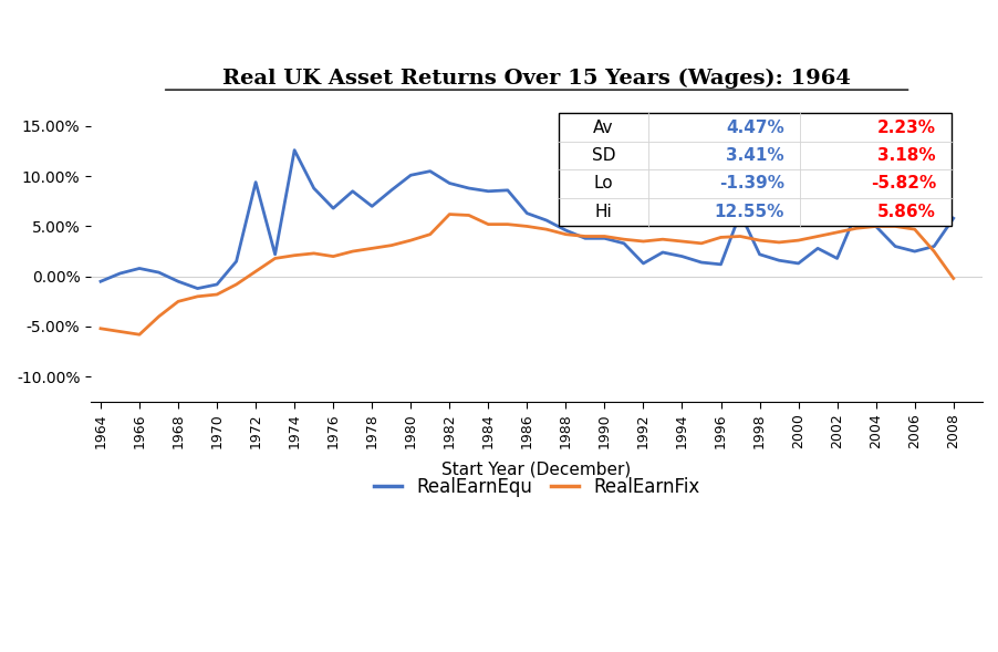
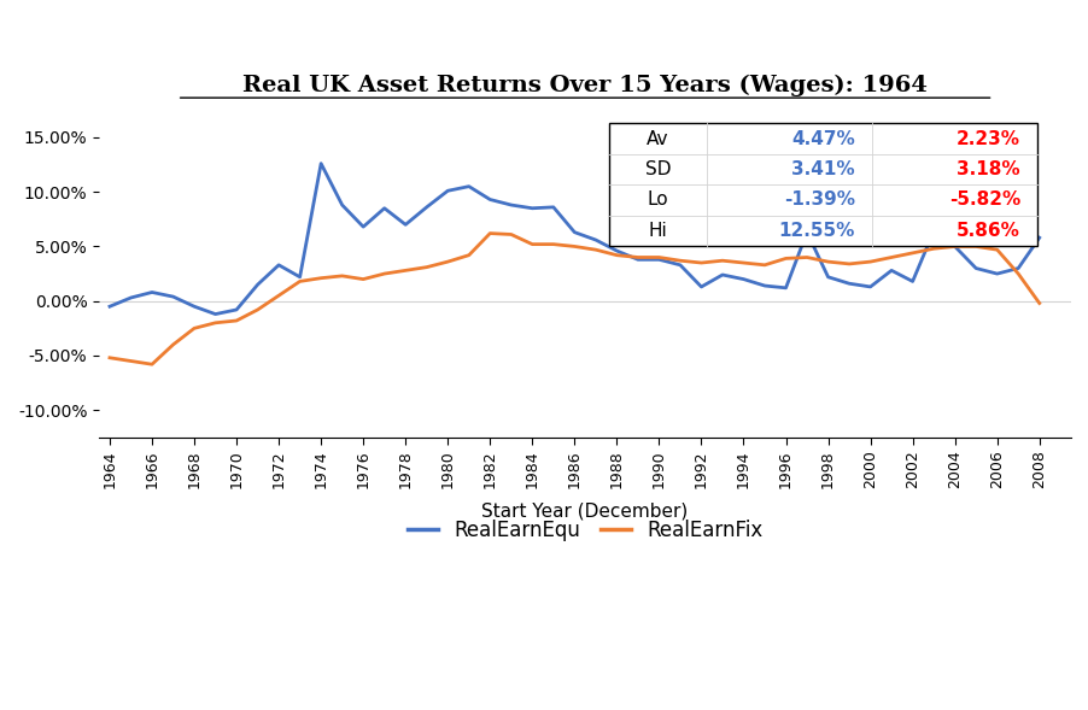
RealEarnEqu/1972: 9.4% -> 3.3%
